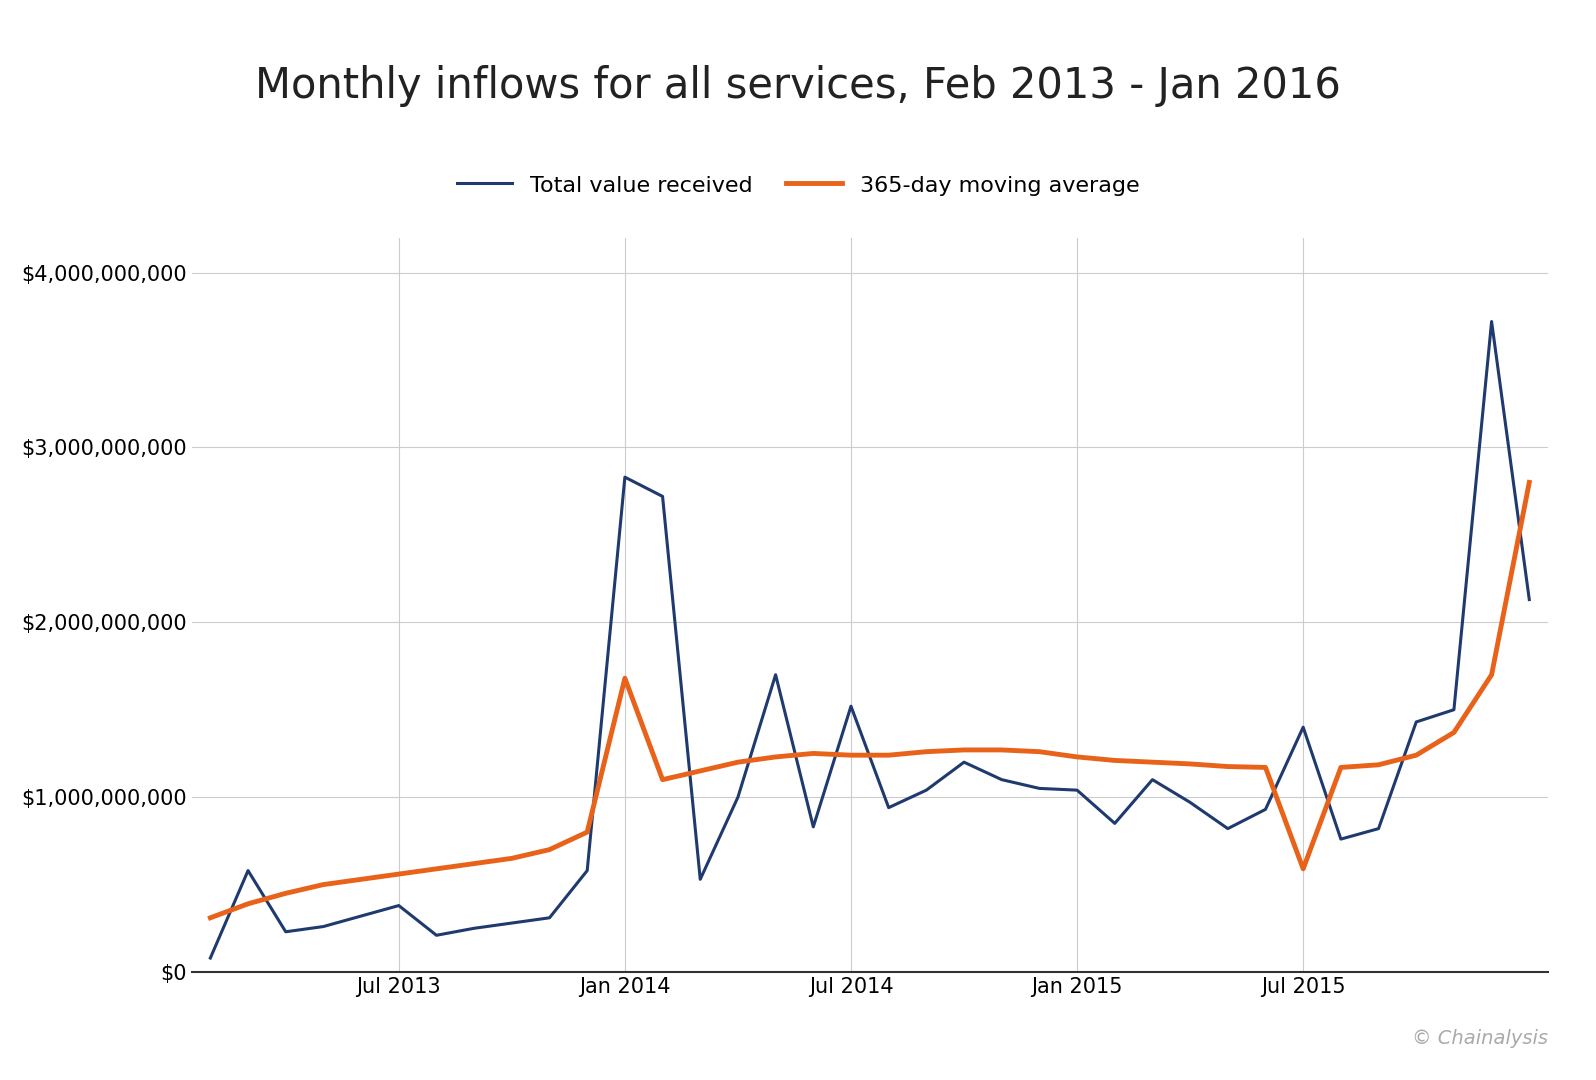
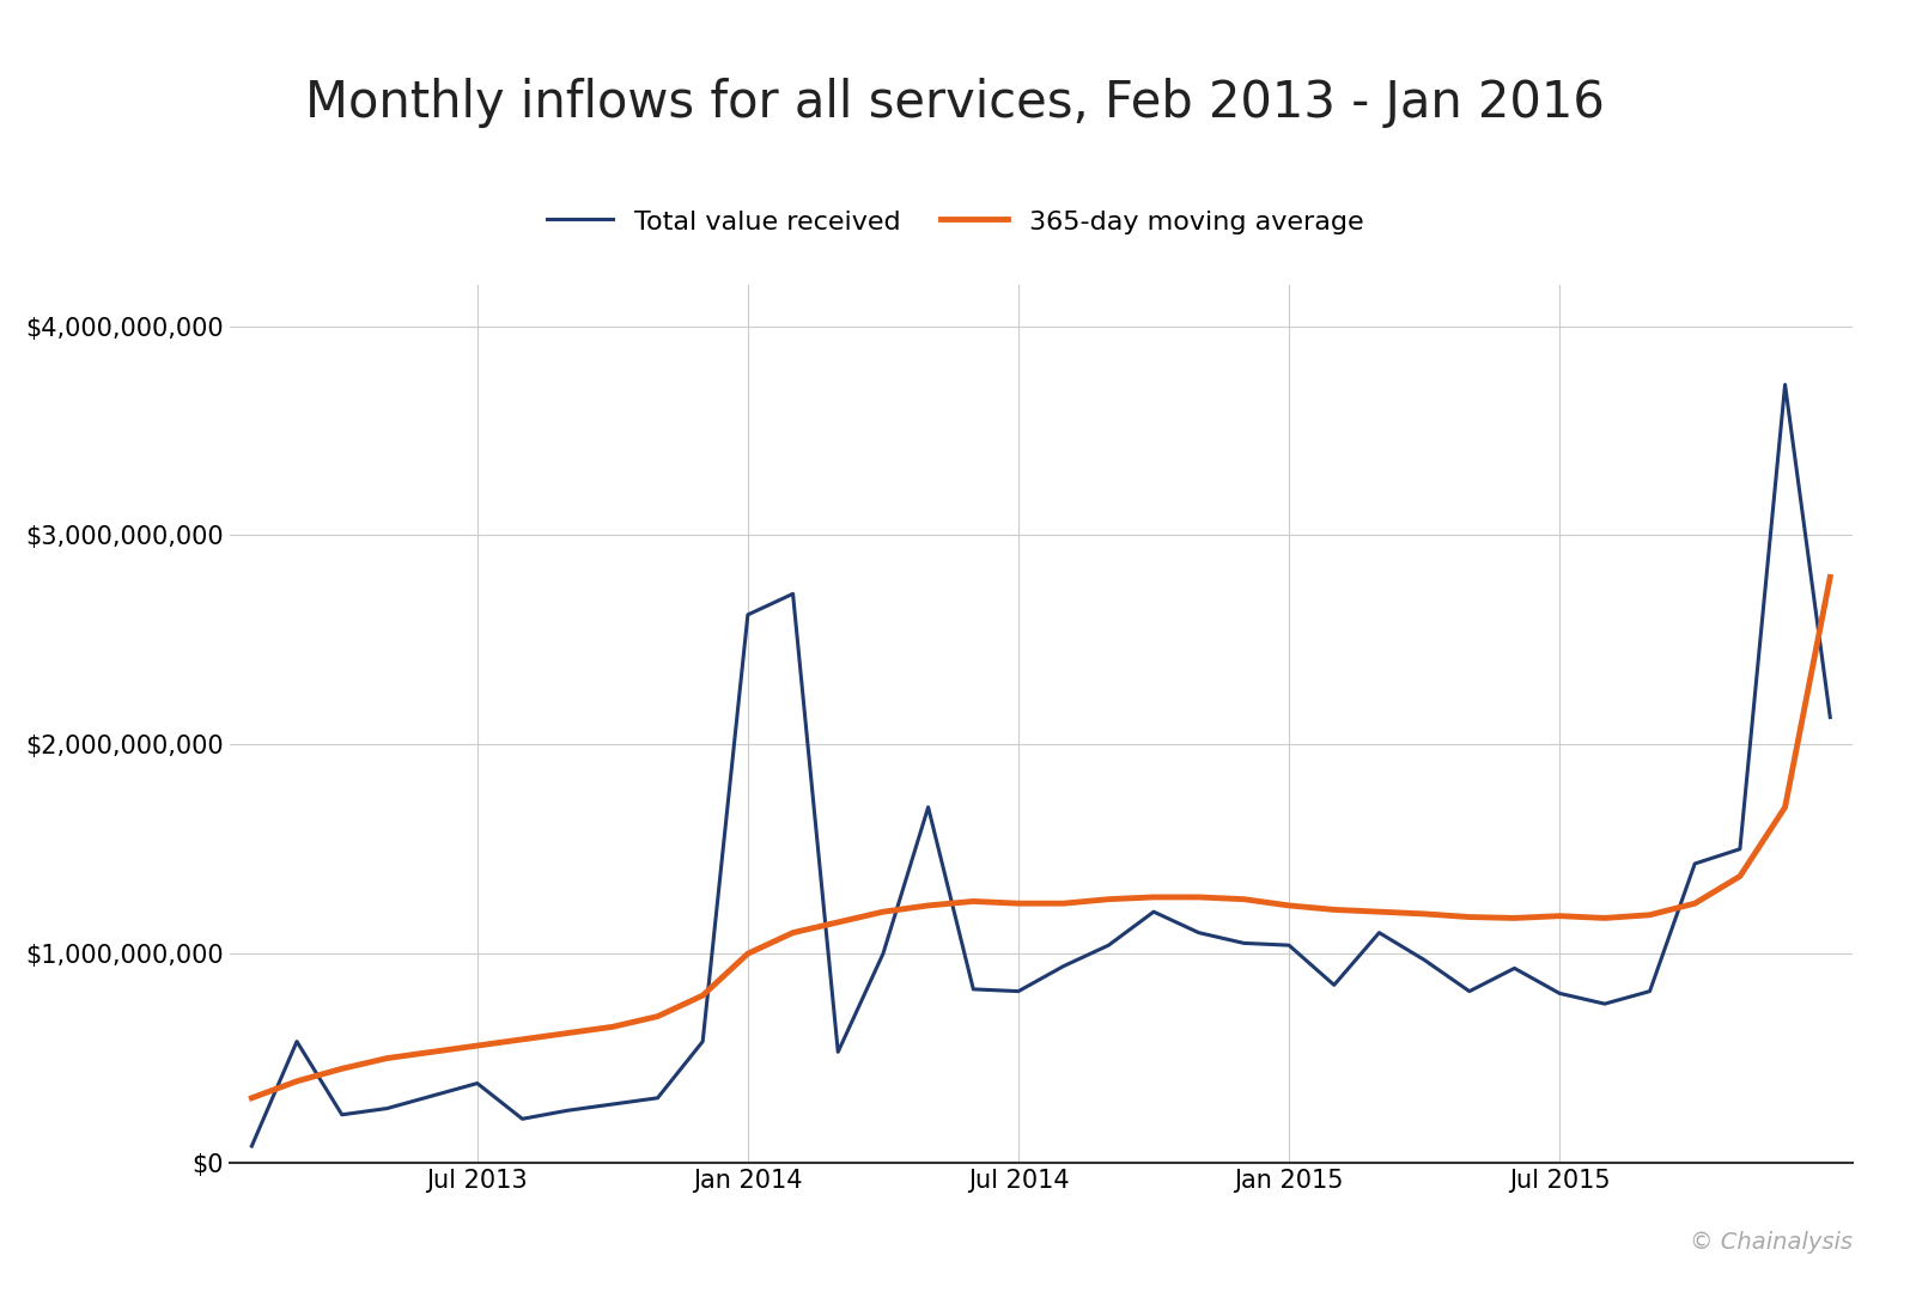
Total value received/Jan 2014: $2,830,000,000 -> $2,620,000,000
365-day moving average/Jan 2014: $1,680,000,000 -> $1,000,000,000
Total value received/Jul 2014: $1,520,000,000 -> $820,000,000
Total value received/Jul 2015: $1,400,000,000 -> $810,000,000
365-day moving average/Jul 2015: $590,000,000 -> $1,180,000,000
